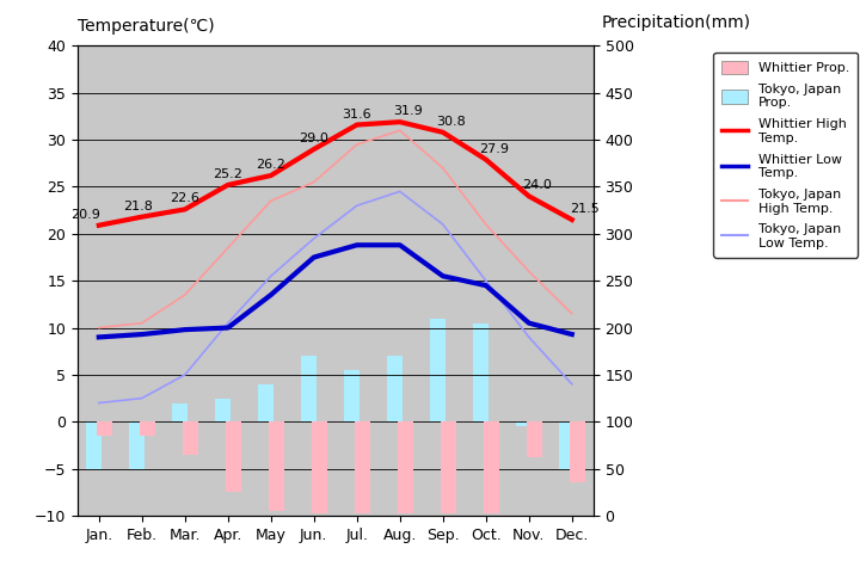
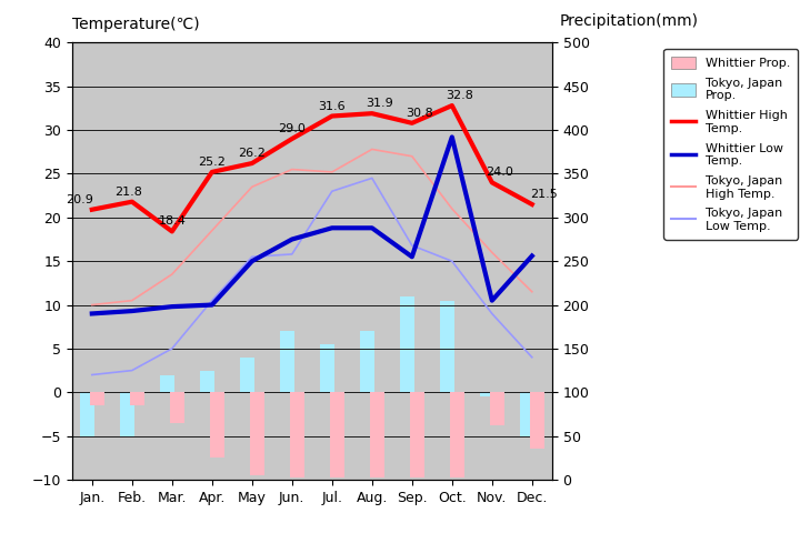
Whittier High Temp./Mar.: 22.6 -> 18.4
Whittier Low Temp./May: 13.5 -> 15.0
Tokyo, Japan Low Temp./Jun.: 19.5 -> 15.8
Tokyo, Japan High Temp./Jul.: 29.5 -> 25.2
Tokyo, Japan High Temp./Aug.: 31.0 -> 27.8
Tokyo, Japan Low Temp./Sep.: 21.0 -> 16.8
Whittier High Temp./Oct.: 27.9 -> 32.8
Whittier Low Temp./Oct.: 14.5 -> 29.2
Whittier Low Temp./Dec.: 9.3 -> 15.6
